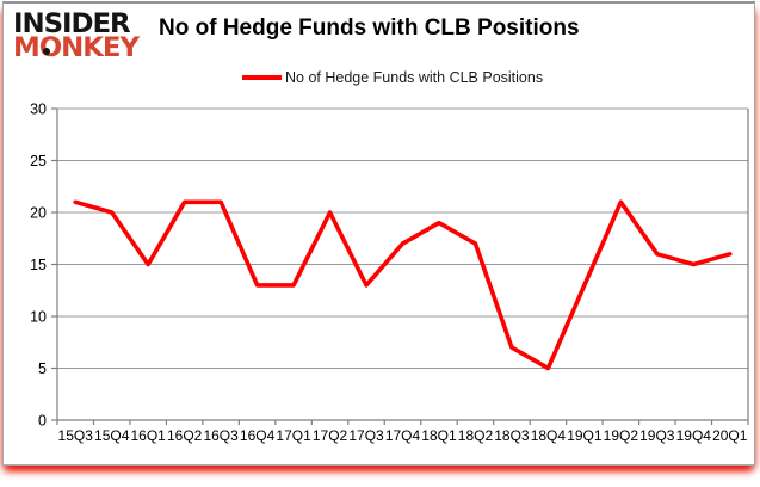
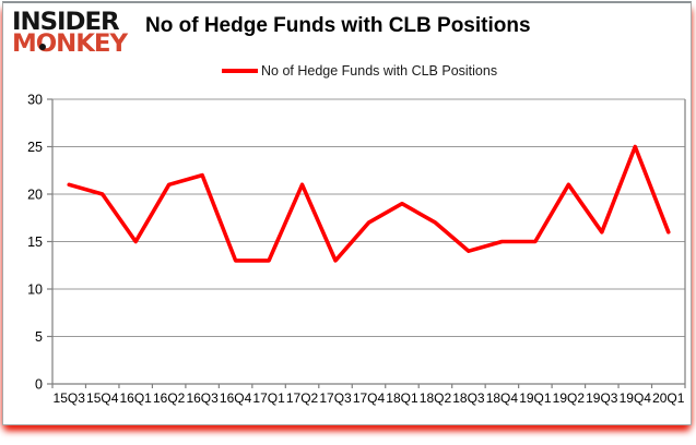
16Q3: 21 -> 22
17Q2: 20 -> 21
18Q3: 7 -> 14
18Q4: 5 -> 15
19Q1: 13 -> 15
19Q4: 15 -> 25
